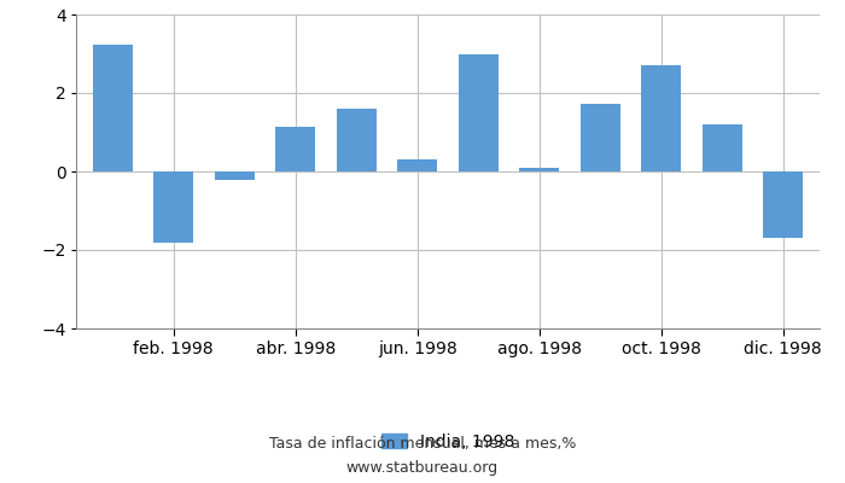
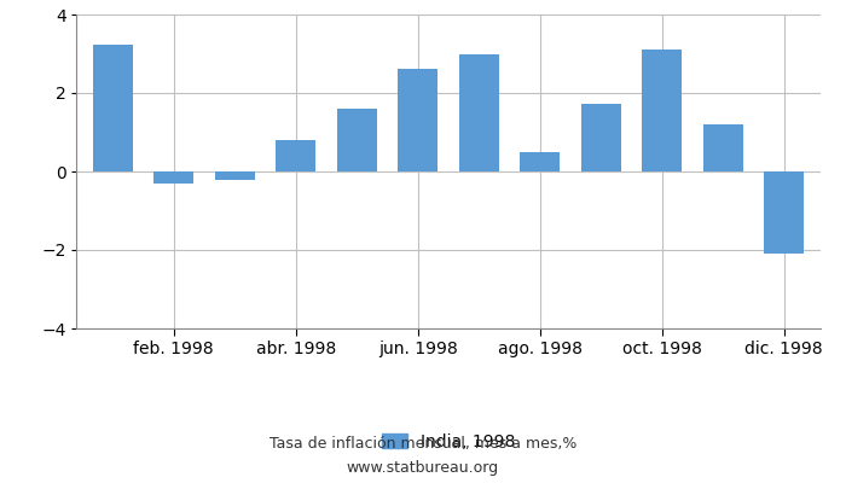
feb. 1998: -1.80 -> -0.30
abr. 1998: 1.15 -> 0.80
jun. 1998: 0.30 -> 2.62
ago. 1998: 0.10 -> 0.50
oct. 1998: 2.70 -> 3.10
dic. 1998: -1.70 -> -2.10
